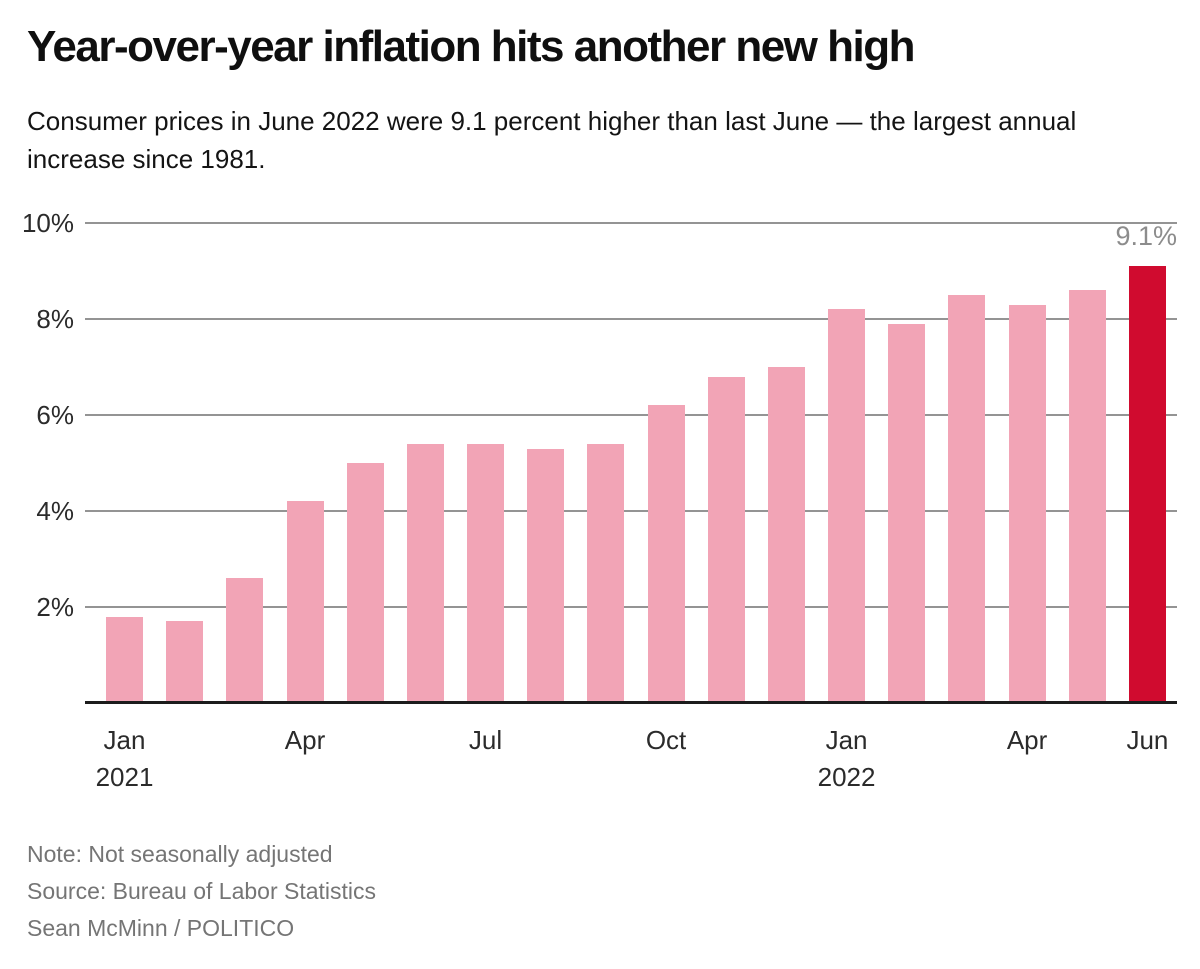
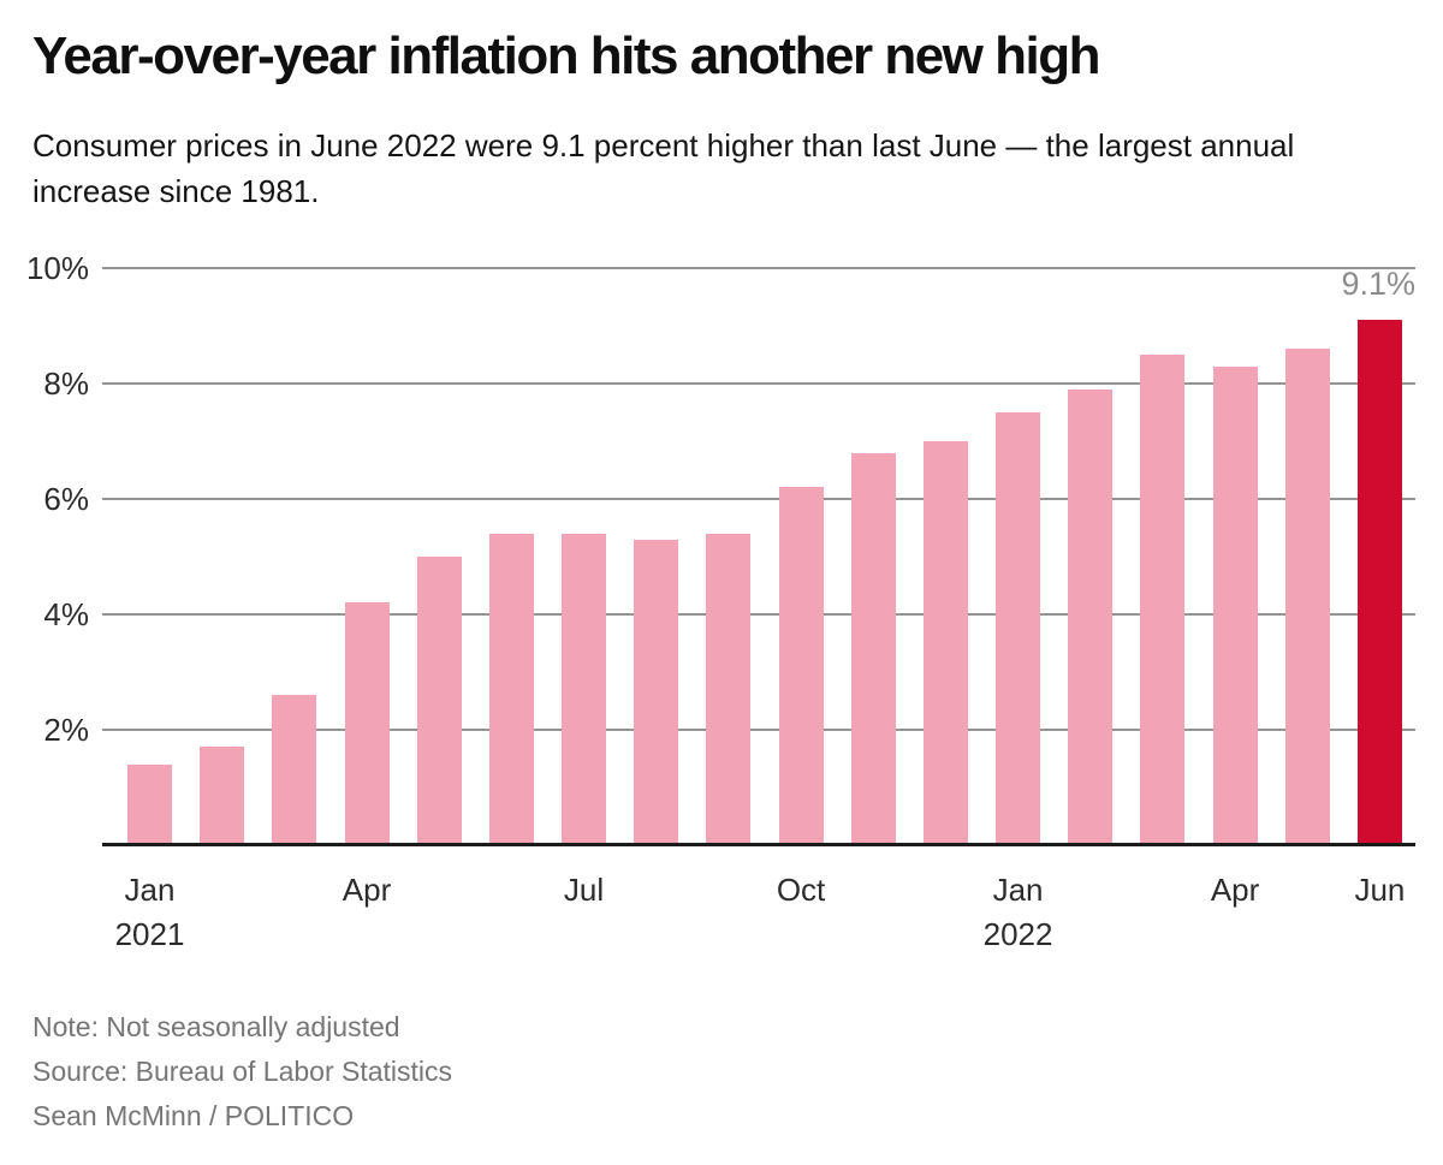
Jan 2021: 1.8% -> 1.4%
Jan 2022: 8.2% -> 7.5%
